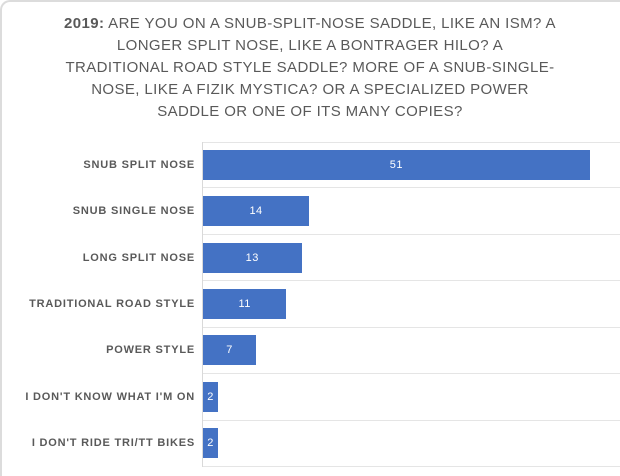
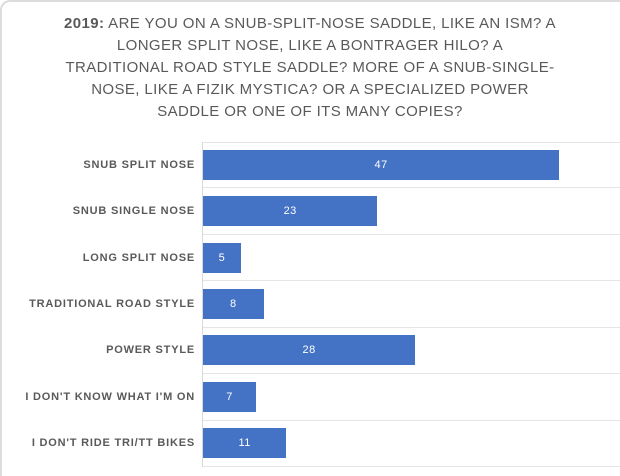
SNUB SPLIT NOSE: 51 -> 47
SNUB SINGLE NOSE: 14 -> 23
LONG SPLIT NOSE: 13 -> 5
TRADITIONAL ROAD STYLE: 11 -> 8
POWER STYLE: 7 -> 28
I DON'T KNOW WHAT I'M ON: 2 -> 7
I DON'T RIDE TRI/TT BIKES: 2 -> 11
